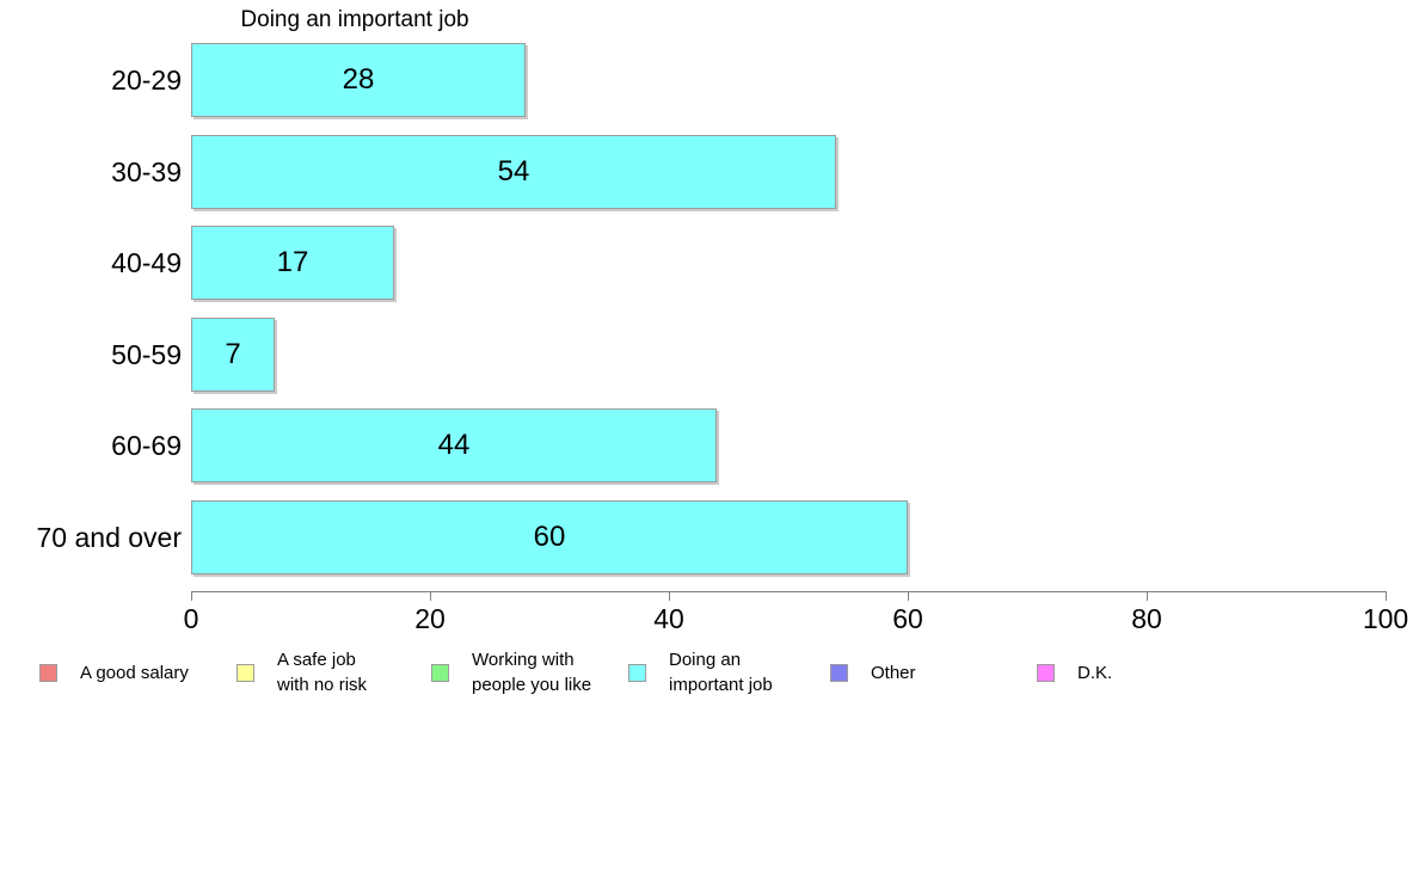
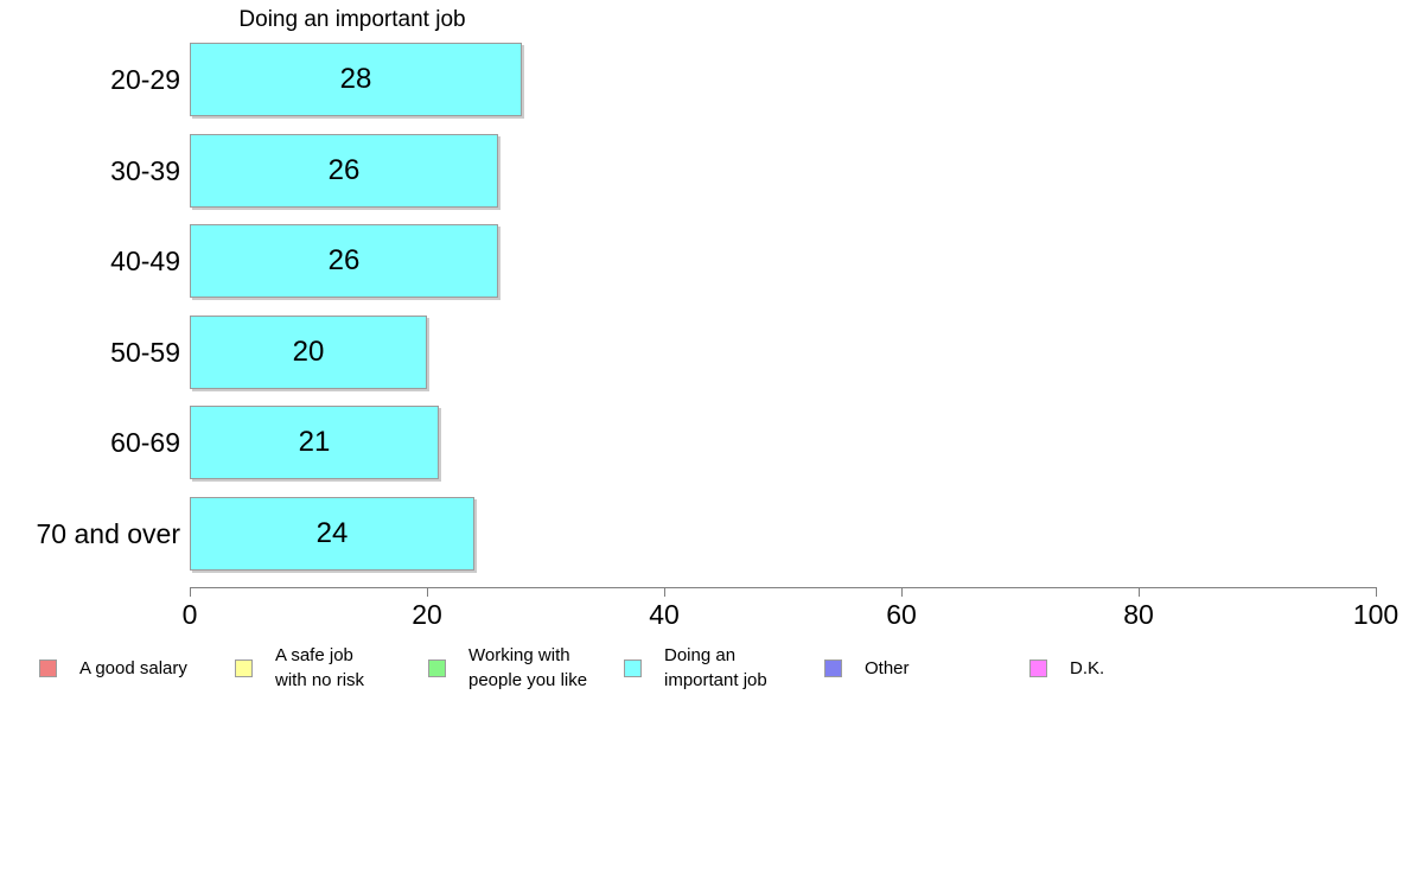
30-39: 54 -> 26
40-49: 17 -> 26
50-59: 7 -> 20
60-69: 44 -> 21
70 and over: 60 -> 24
